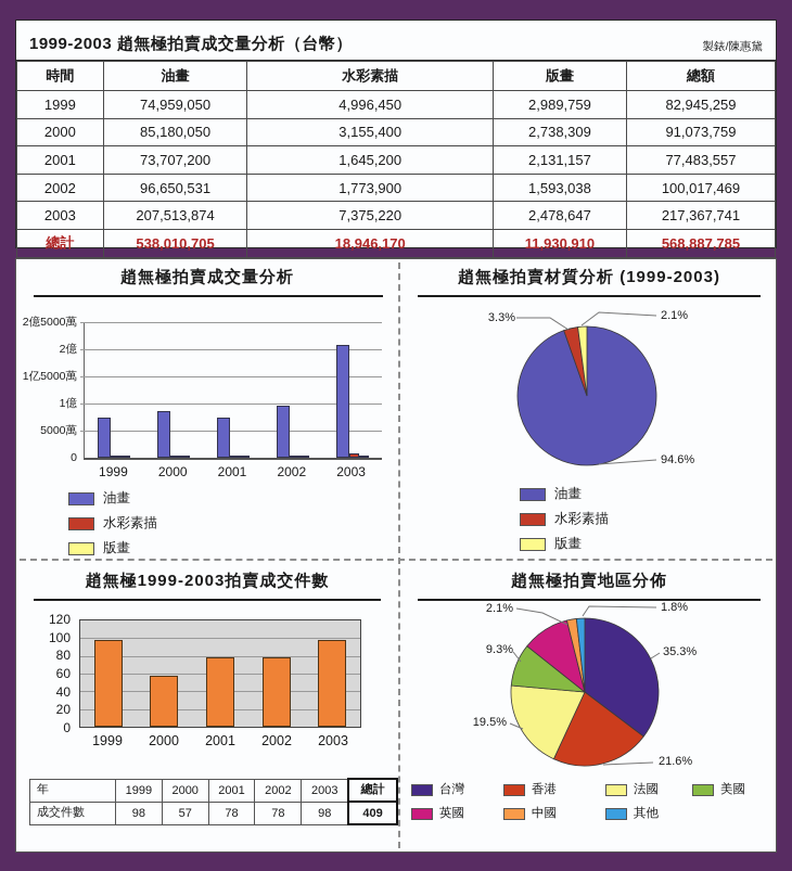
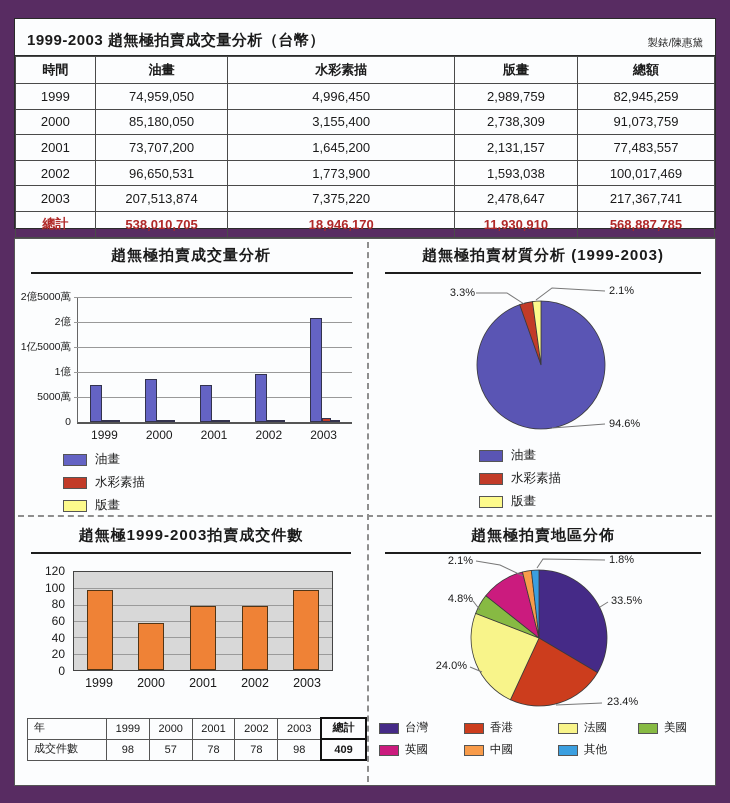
趙無極拍賣地區分佈/台灣: 35.3% -> 33.5%
趙無極拍賣地區分佈/香港: 21.6% -> 23.4%
趙無極拍賣地區分佈/法國: 19.5% -> 24.0%
趙無極拍賣地區分佈/美國: 9.3% -> 4.8%
